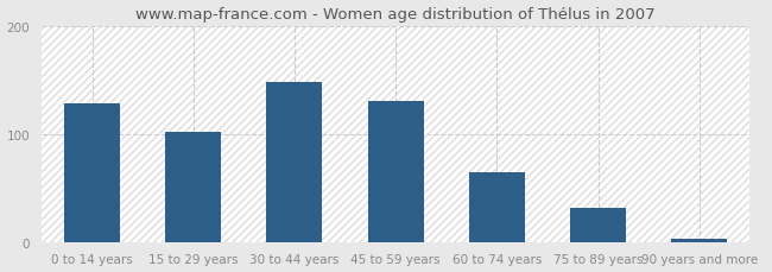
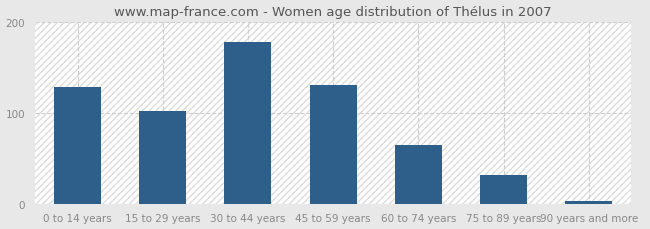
30 to 44 years: 148 -> 178
